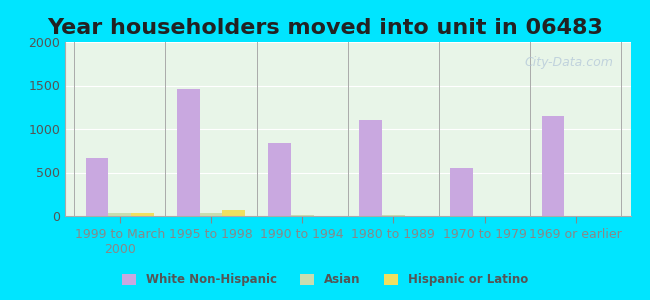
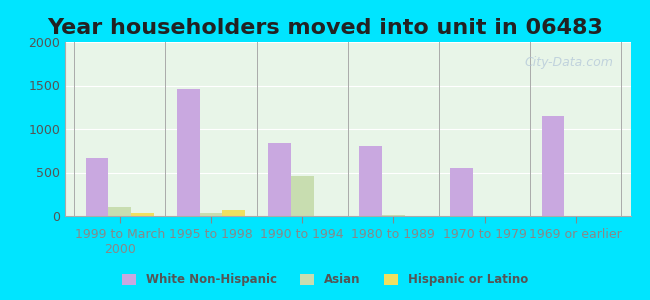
Asian/1999 to March 2000: 30 -> 100
Asian/1990 to 1994: 10 -> 460
White Non-Hispanic/1980 to 1989: 1100 -> 800
